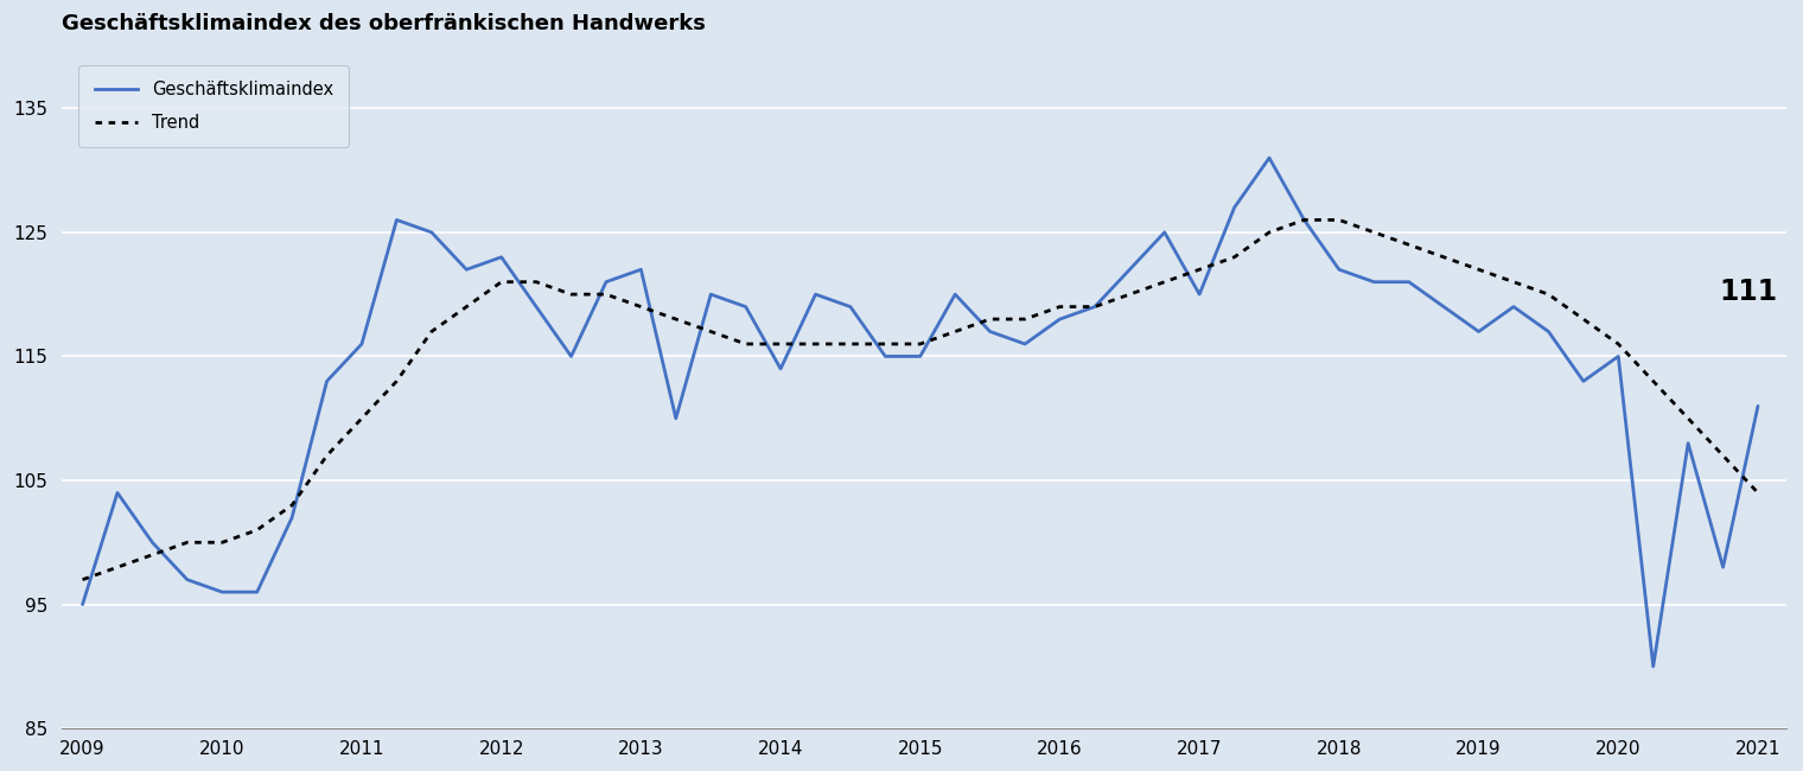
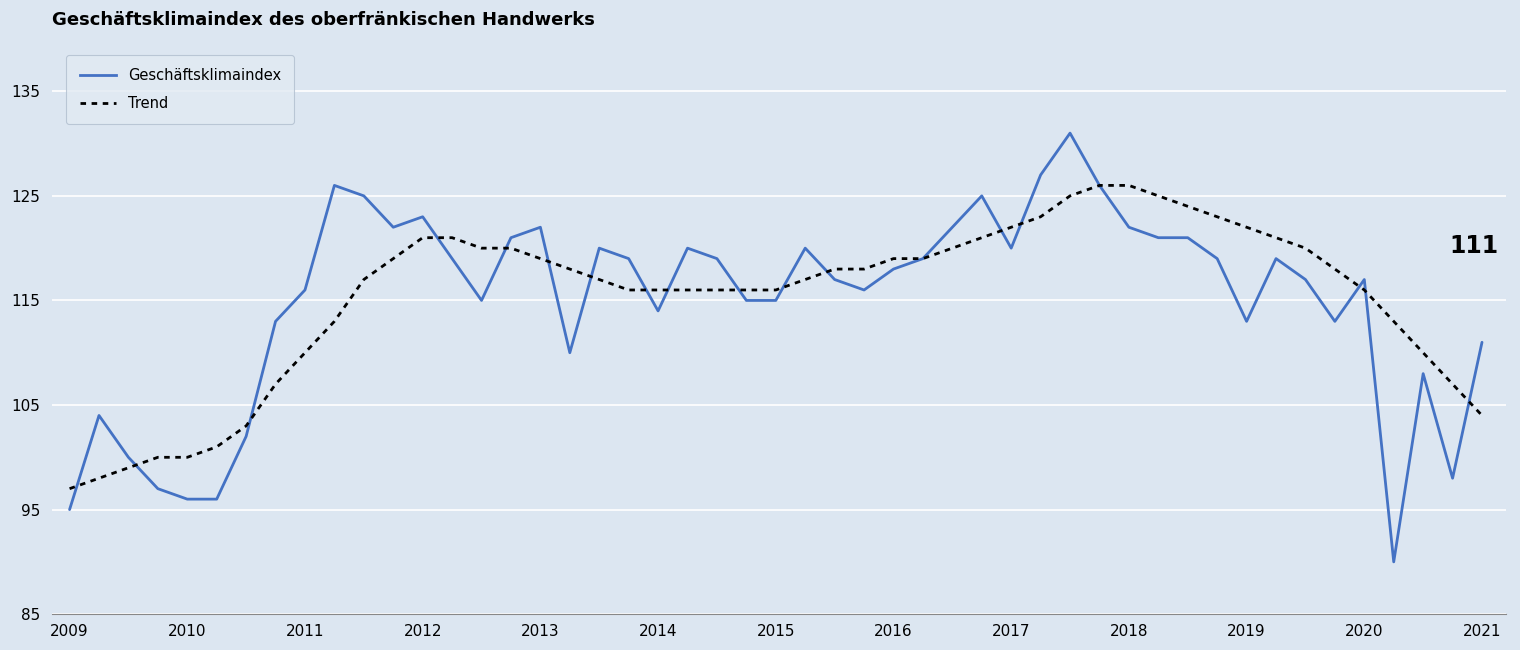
Geschäftsklimaindex/2019: 117 -> 113
Geschäftsklimaindex/2020: 115 -> 117
